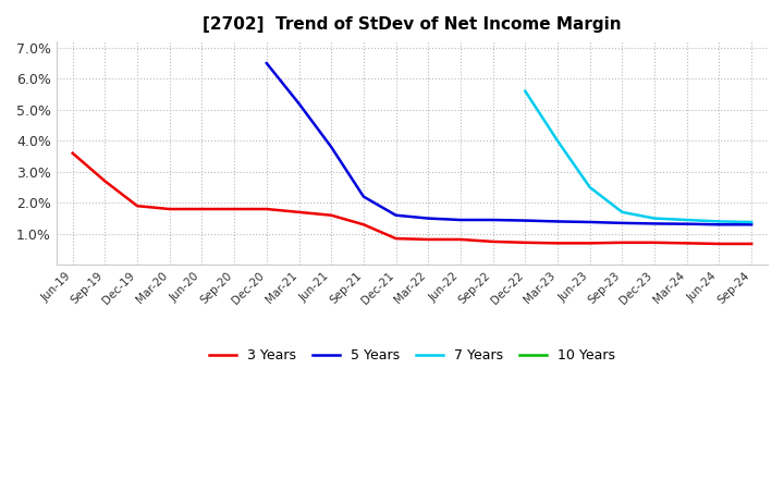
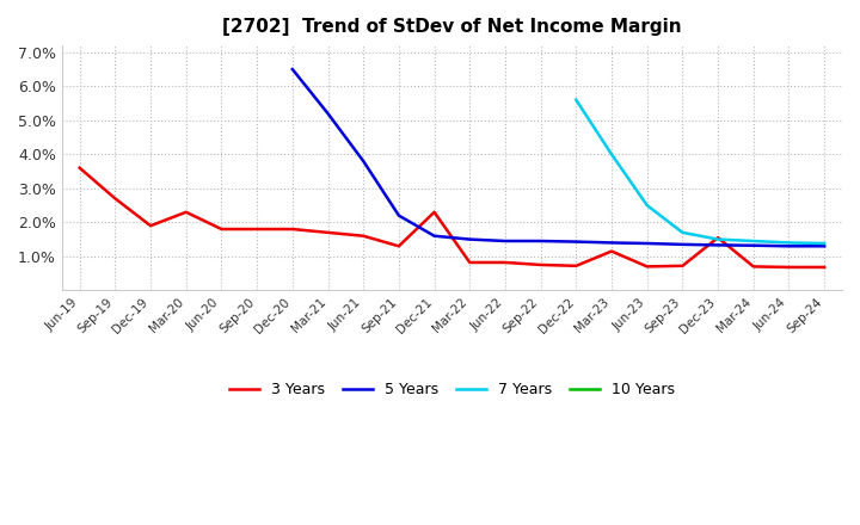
3 Years/Mar-20: 1.80% -> 2.30%
3 Years/Dec-21: 0.85% -> 2.30%
3 Years/Mar-23: 0.70% -> 1.15%
3 Years/Dec-23: 0.72% -> 1.55%
